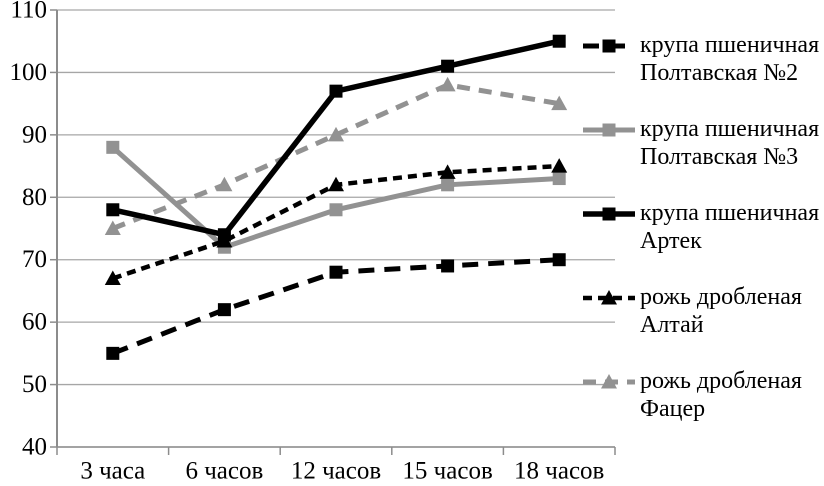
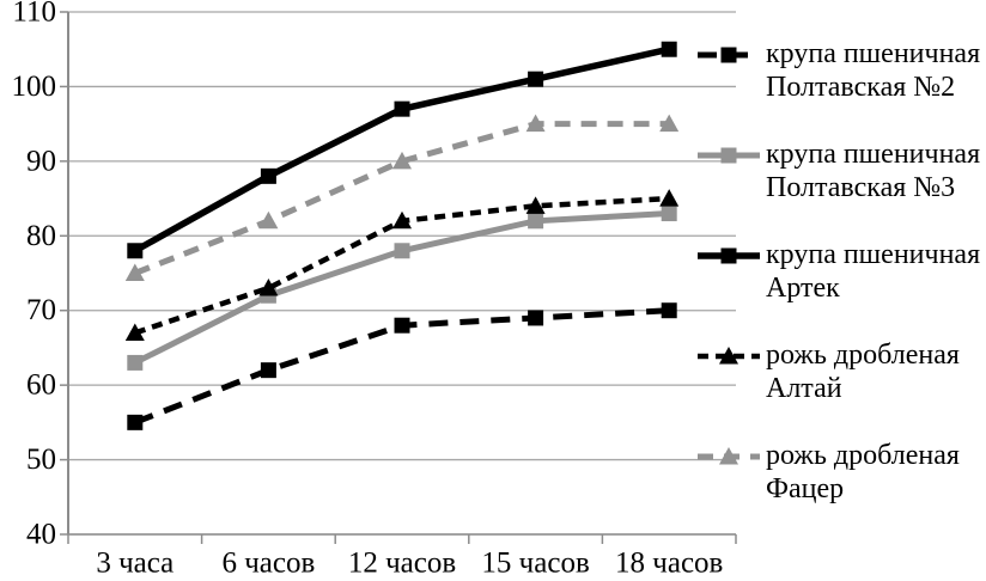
крупа пшеничная Полтавская №3/3 часа: 88 -> 63
крупа пшеничная Артек/6 часов: 74 -> 88
рожь дробленая Фацер/15 часов: 98 -> 95
